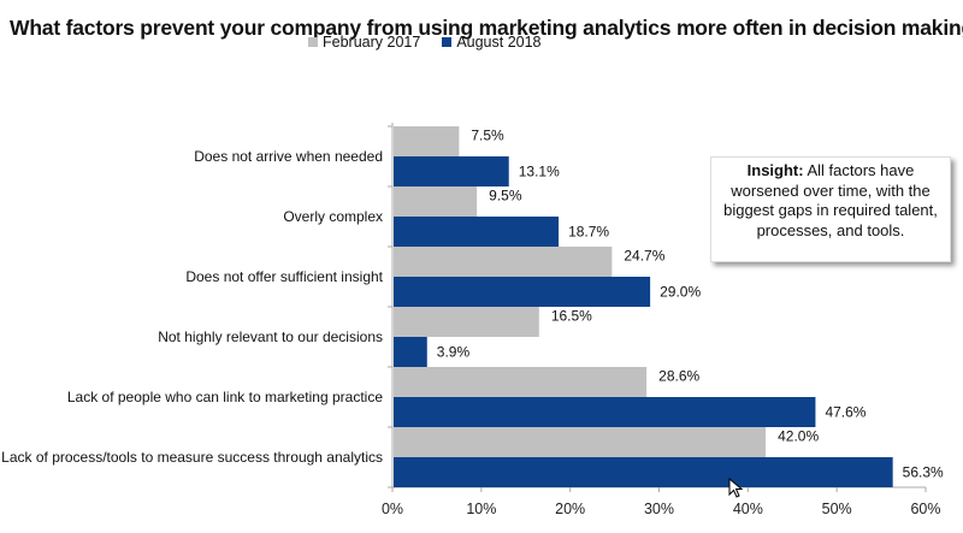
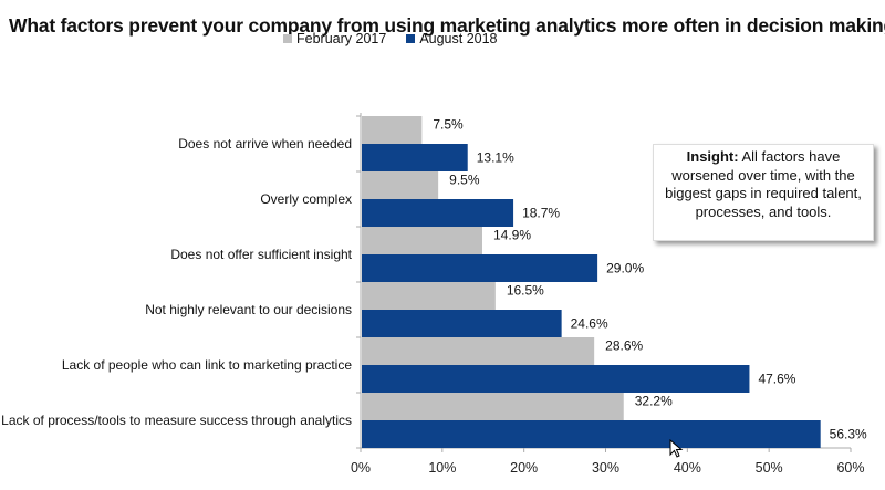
February 2017/Does not offer sufficient insight: 24.7% -> 14.9%
August 2018/Not highly relevant to our decisions: 3.9% -> 24.6%
February 2017/Lack of process/tools to measure success through analytics: 42.0% -> 32.2%
